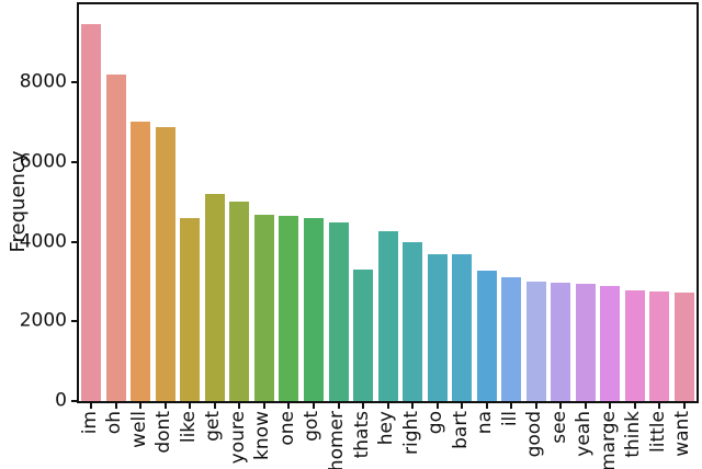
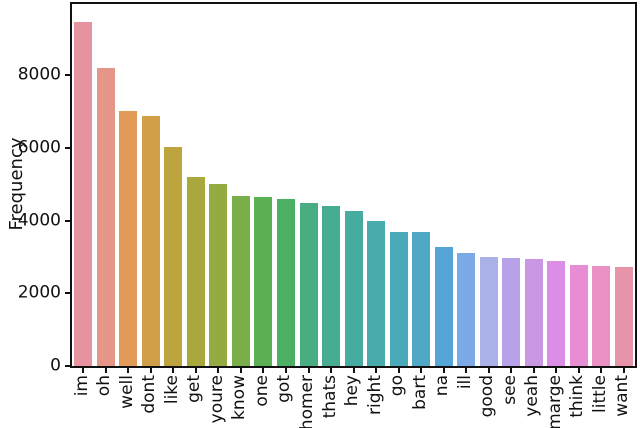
like: 4600 -> 6000
thats: 3300 -> 4400
